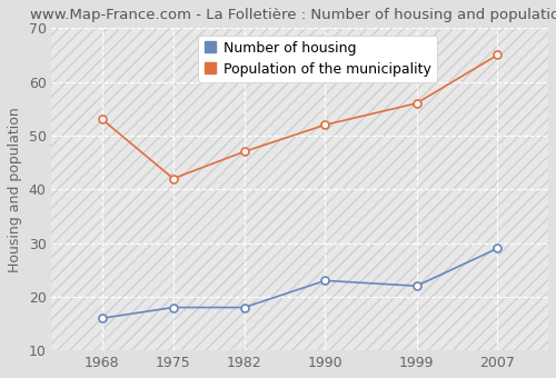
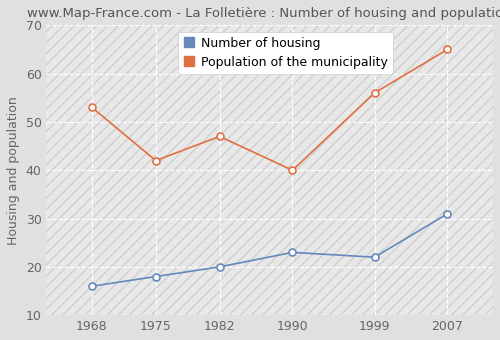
Number of housing/1982: 18 -> 20
Population of the municipality/1990: 52 -> 40
Number of housing/2007: 29 -> 31
